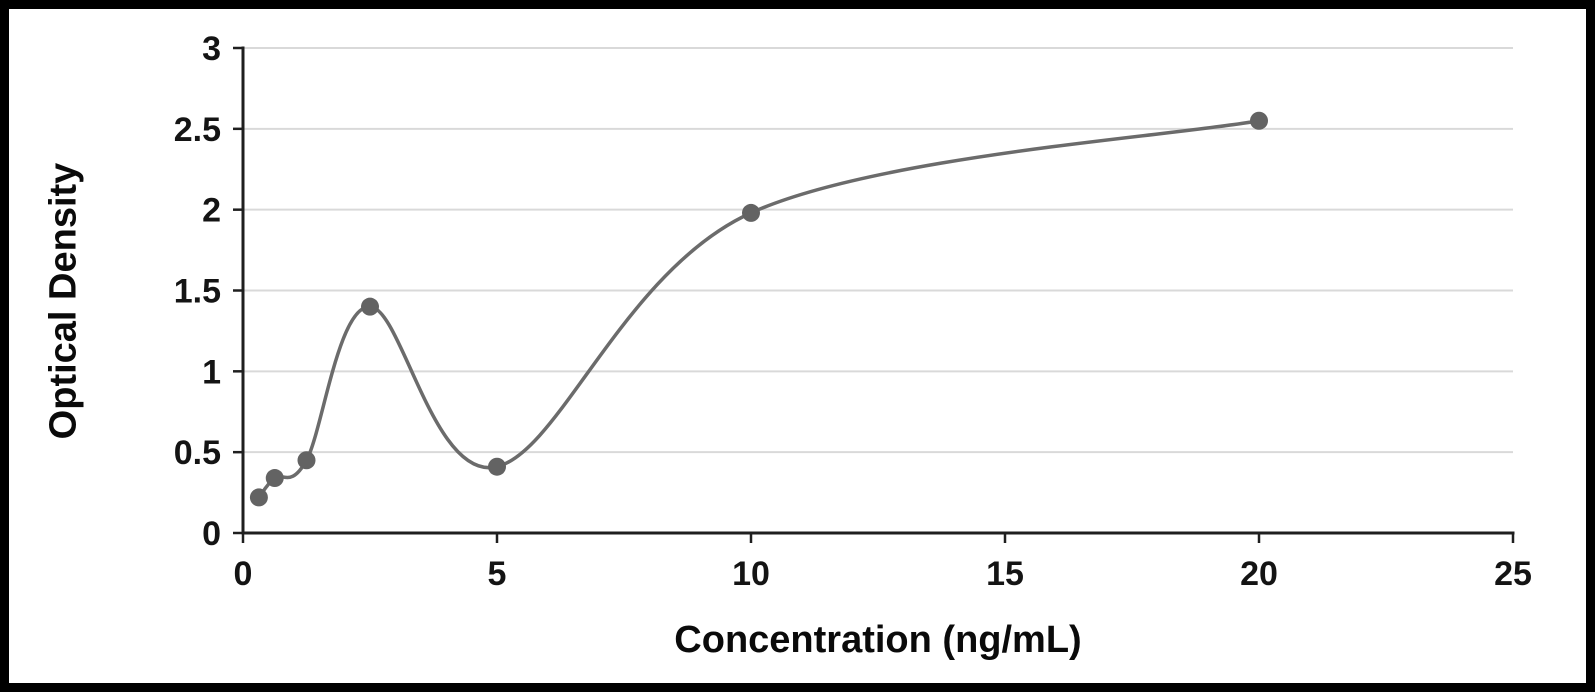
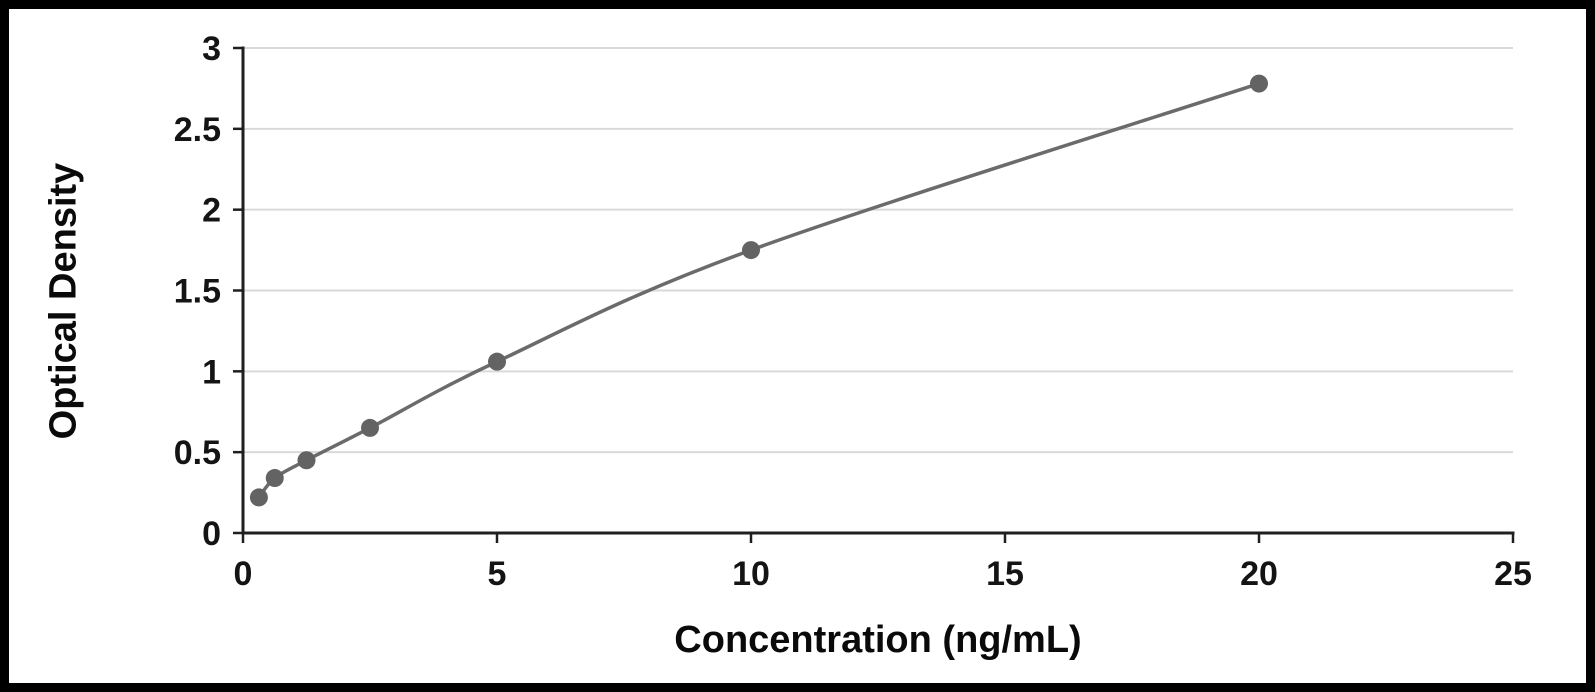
2.5: 1.40 -> 0.65
5: 0.41 -> 1.06
10: 1.98 -> 1.75
20: 2.55 -> 2.78
